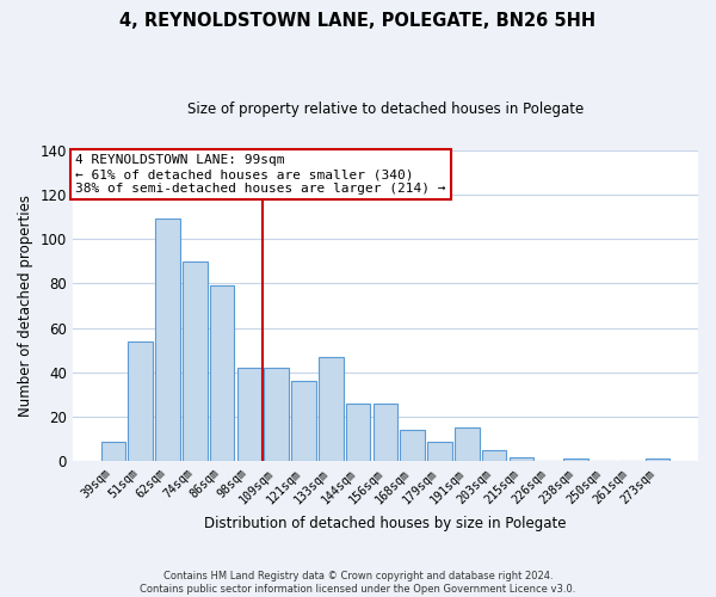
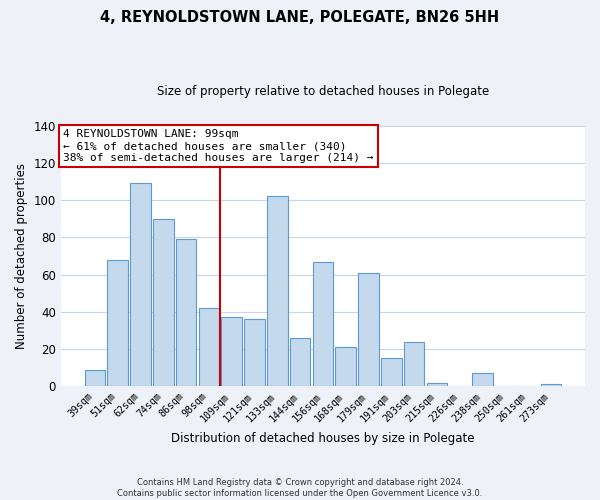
51sqm: 54 -> 68
109sqm: 42 -> 37
133sqm: 47 -> 102
156sqm: 26 -> 67
168sqm: 14 -> 21
179sqm: 9 -> 61
203sqm: 5 -> 24
238sqm: 1 -> 7
